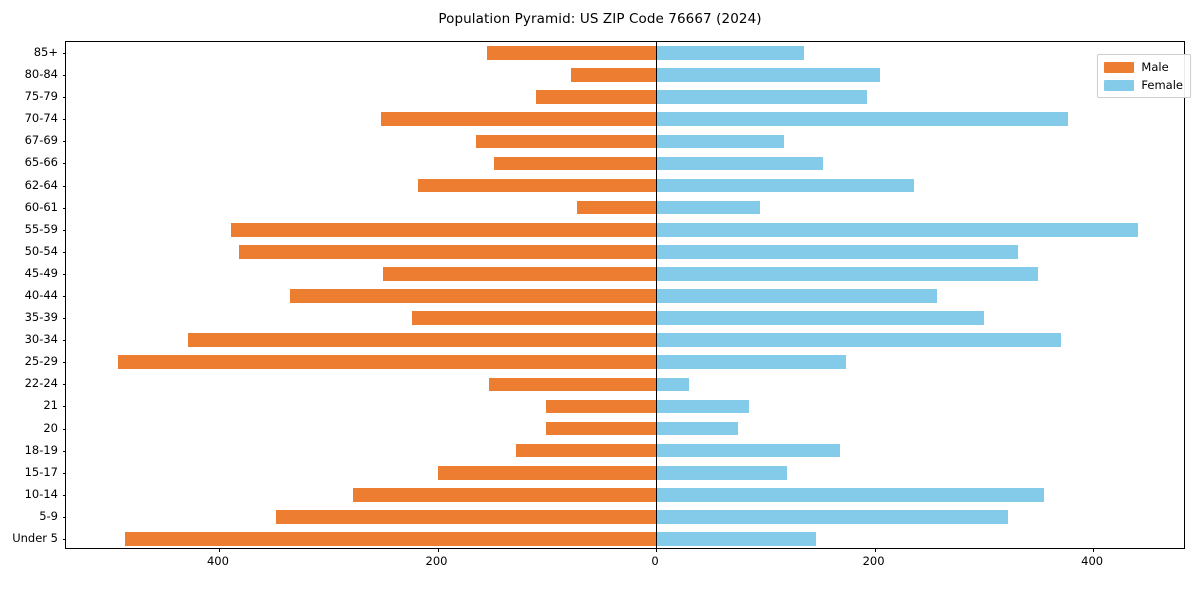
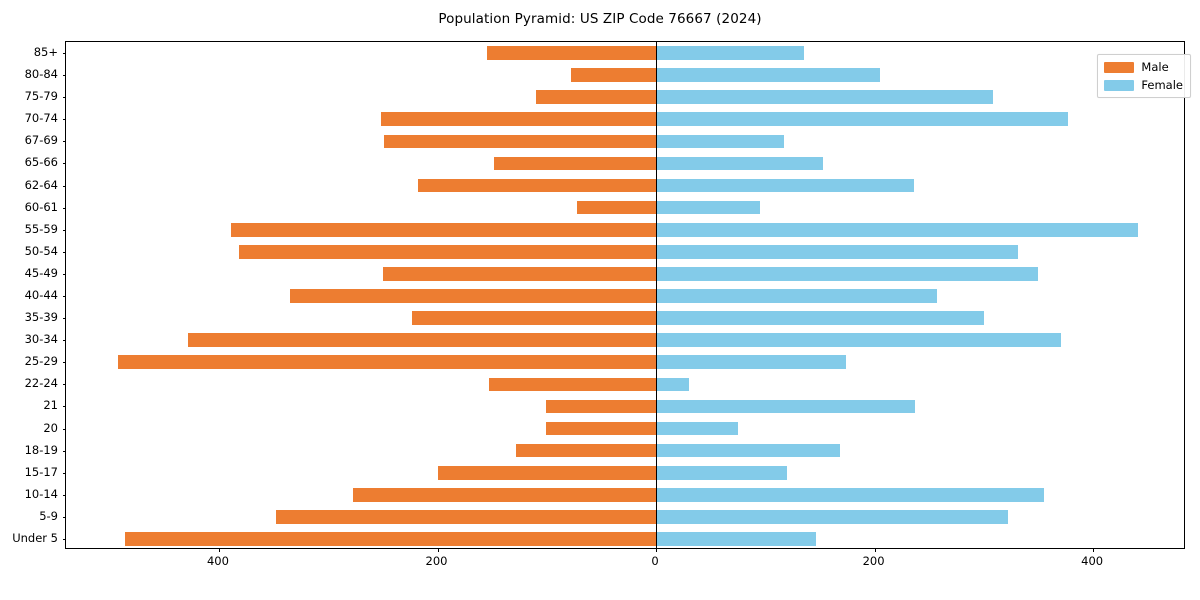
Female/75-79: 193 -> 308
Male/67-69: 165 -> 249
Female/21: 85 -> 237
